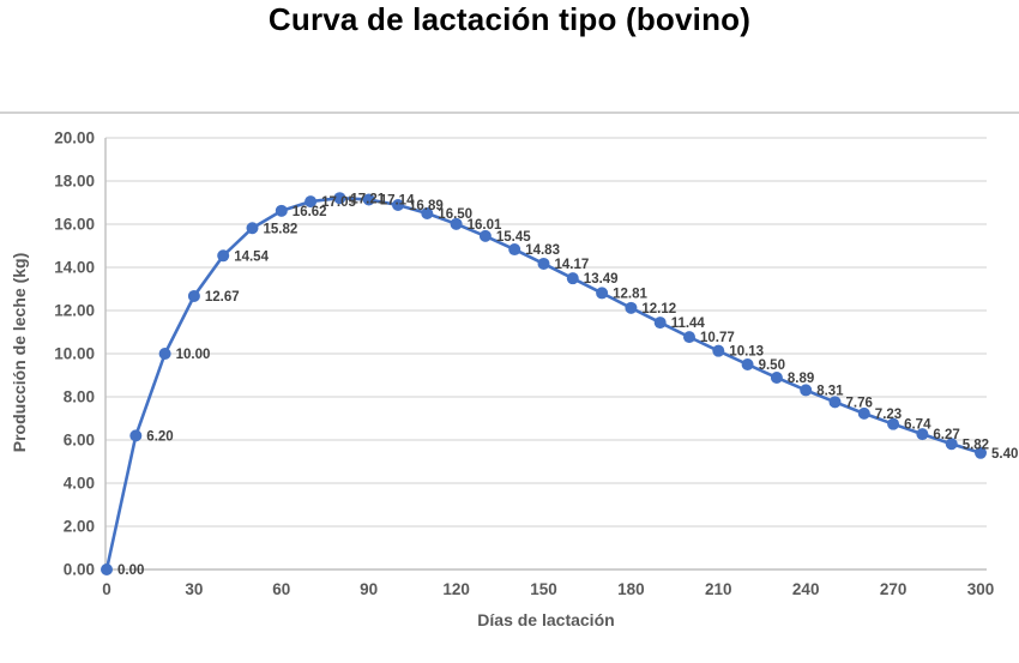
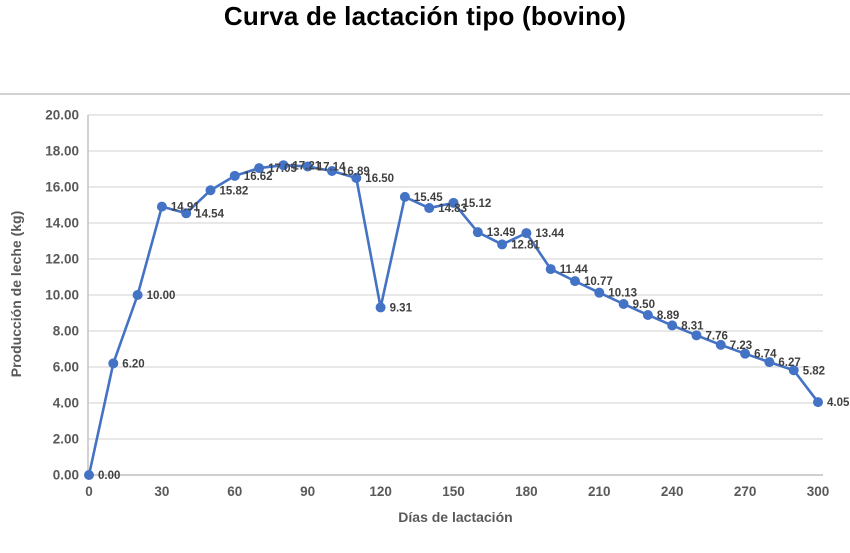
30: 12.67 -> 14.91
120: 16.01 -> 9.31
150: 14.17 -> 15.12
180: 12.12 -> 13.44
300: 5.40 -> 4.05
